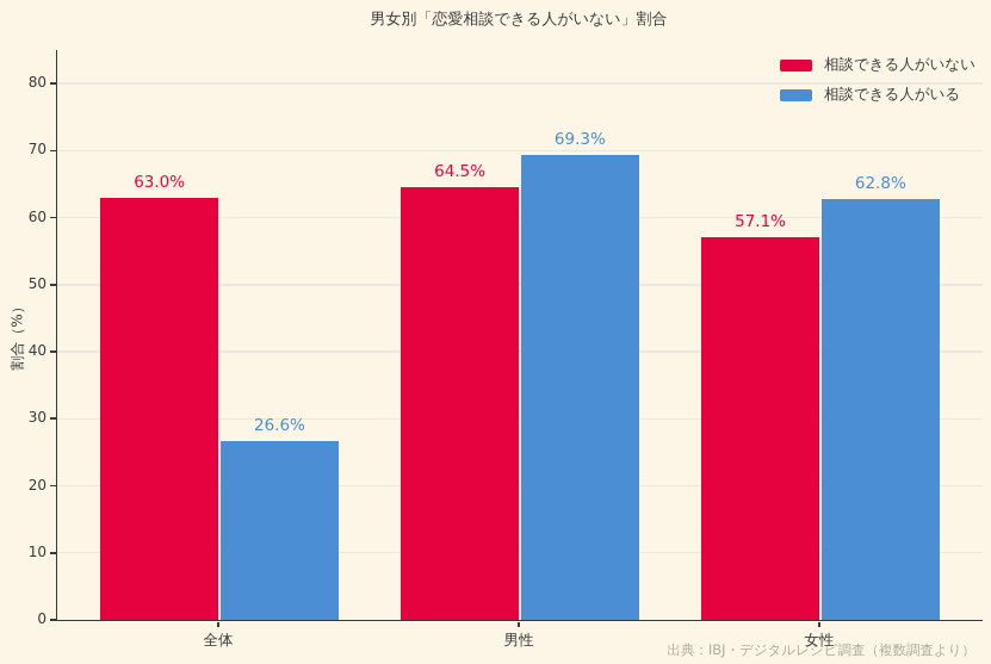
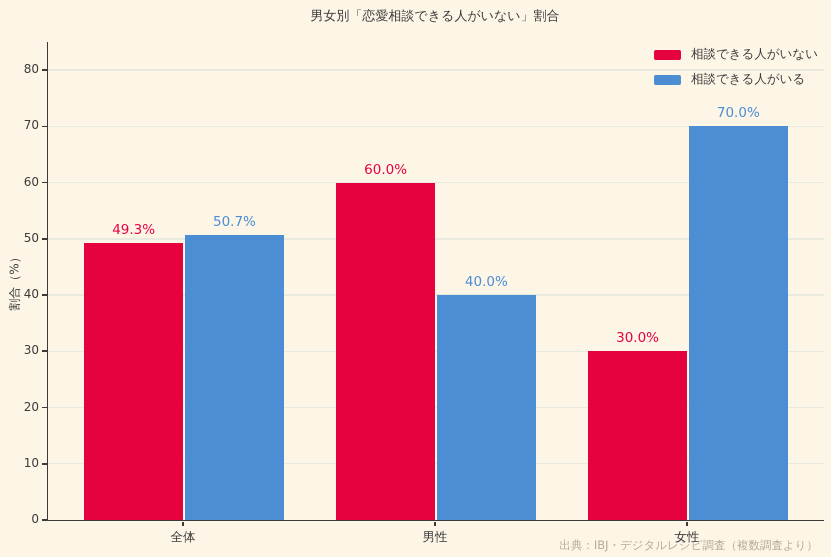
相談できる人がいない/全体: 63.0% -> 49.3%
相談できる人がいる/全体: 26.6% -> 50.7%
相談できる人がいない/男性: 64.5% -> 60.0%
相談できる人がいる/男性: 69.3% -> 40.0%
相談できる人がいない/女性: 57.1% -> 30.0%
相談できる人がいる/女性: 62.8% -> 70.0%
